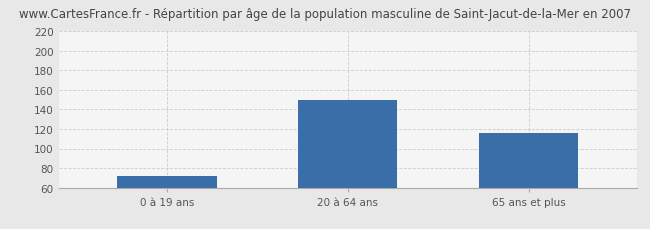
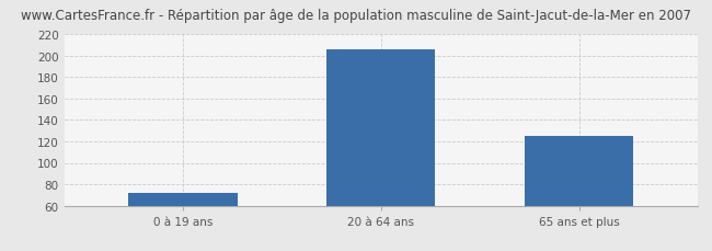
20 à 64 ans: 150 -> 206
65 ans et plus: 116 -> 125
